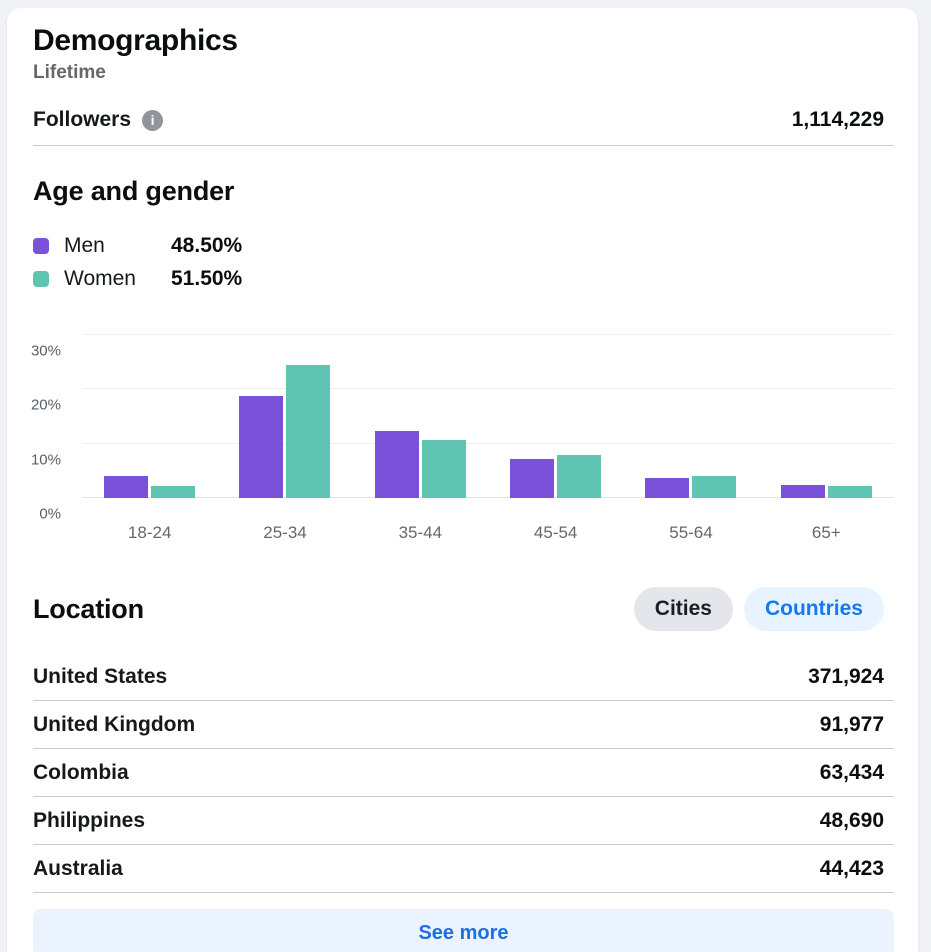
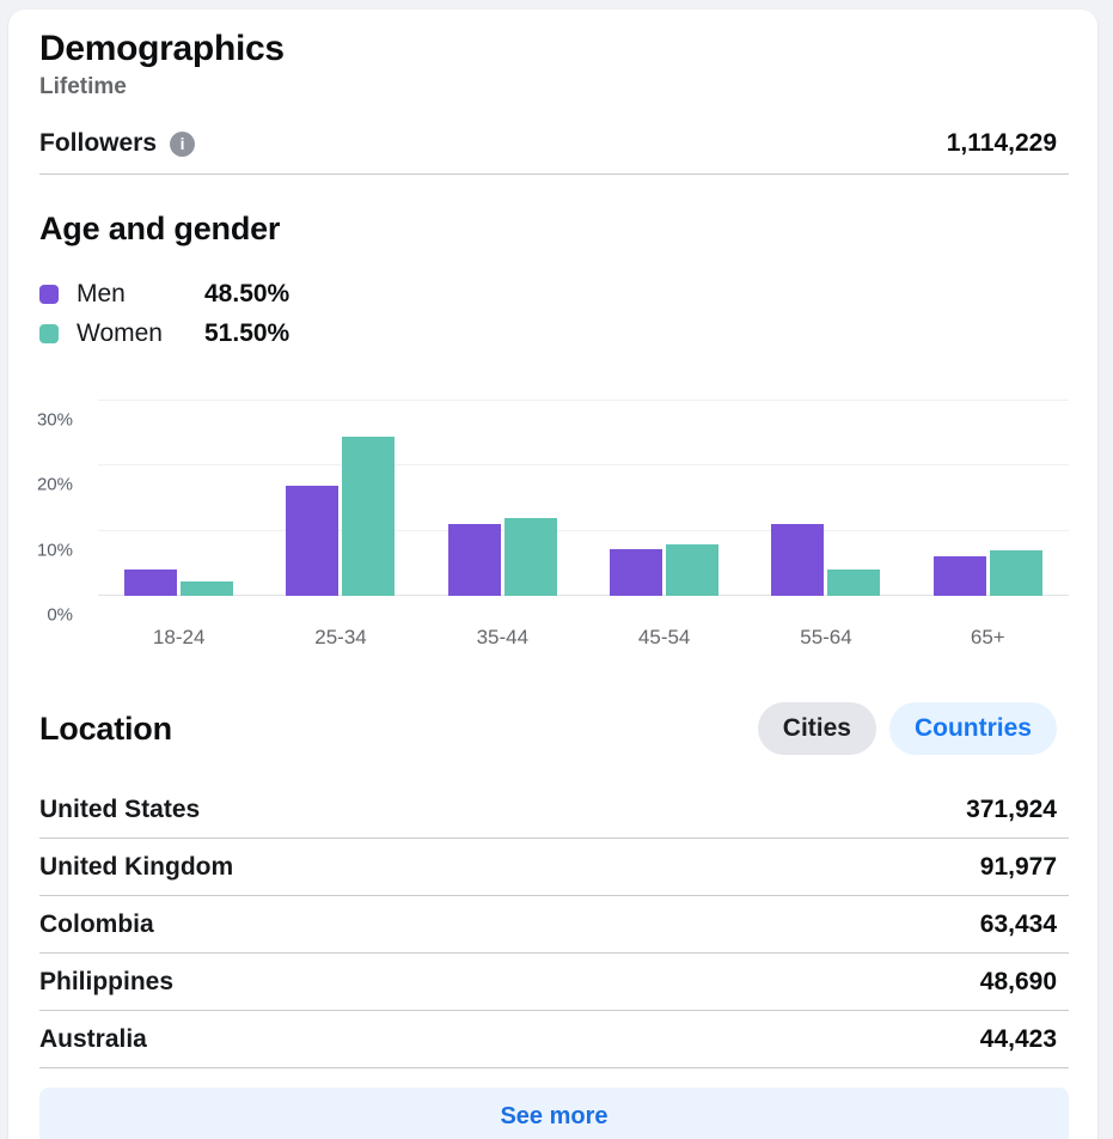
Men/25-34: 19% -> 17%
Men/35-44: 12% -> 11%
Women/35-44: 11% -> 12%
Men/55-64: 4% -> 11%
Men/65+: 2% -> 6%
Women/65+: 2% -> 7%
